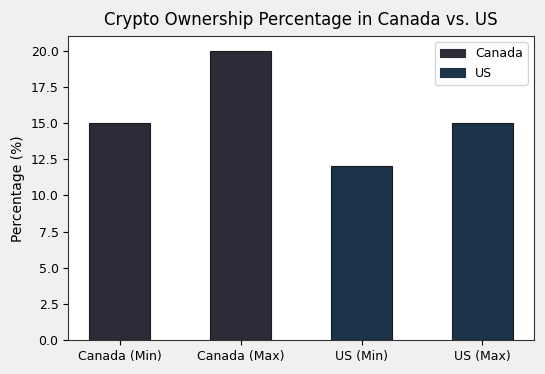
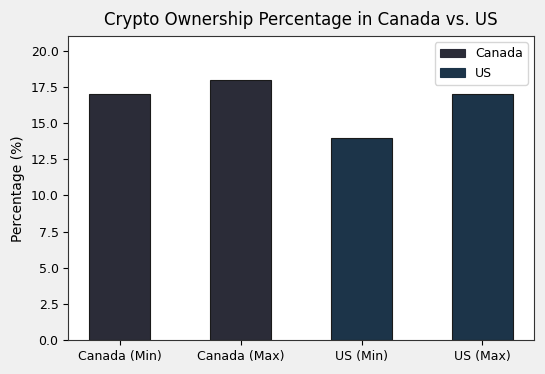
Canada (Min): 15 -> 17
Canada (Max): 20 -> 18
US (Min): 12 -> 14
US (Max): 15 -> 17
